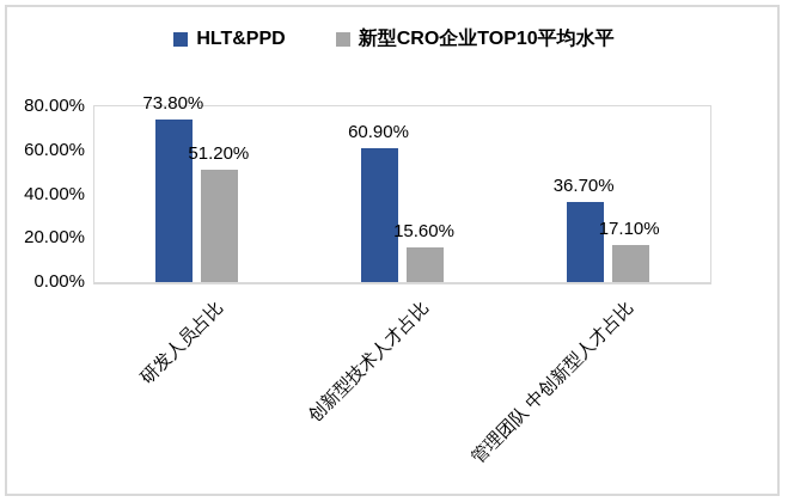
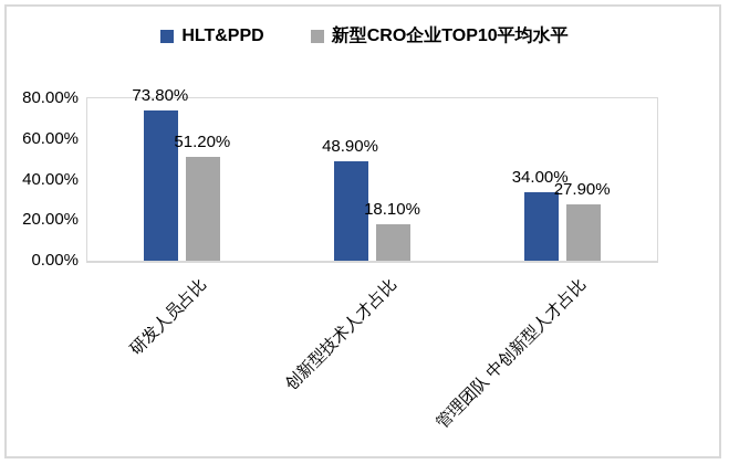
HLT&PPD/创新型技术人才占比: 60.90% -> 48.90%
新型CRO企业TOP10平均水平/创新型技术人才占比: 15.60% -> 18.10%
HLT&PPD/管理团队 中创新型人才占比: 36.70% -> 34.00%
新型CRO企业TOP10平均水平/管理团队 中创新型人才占比: 17.10% -> 27.90%
